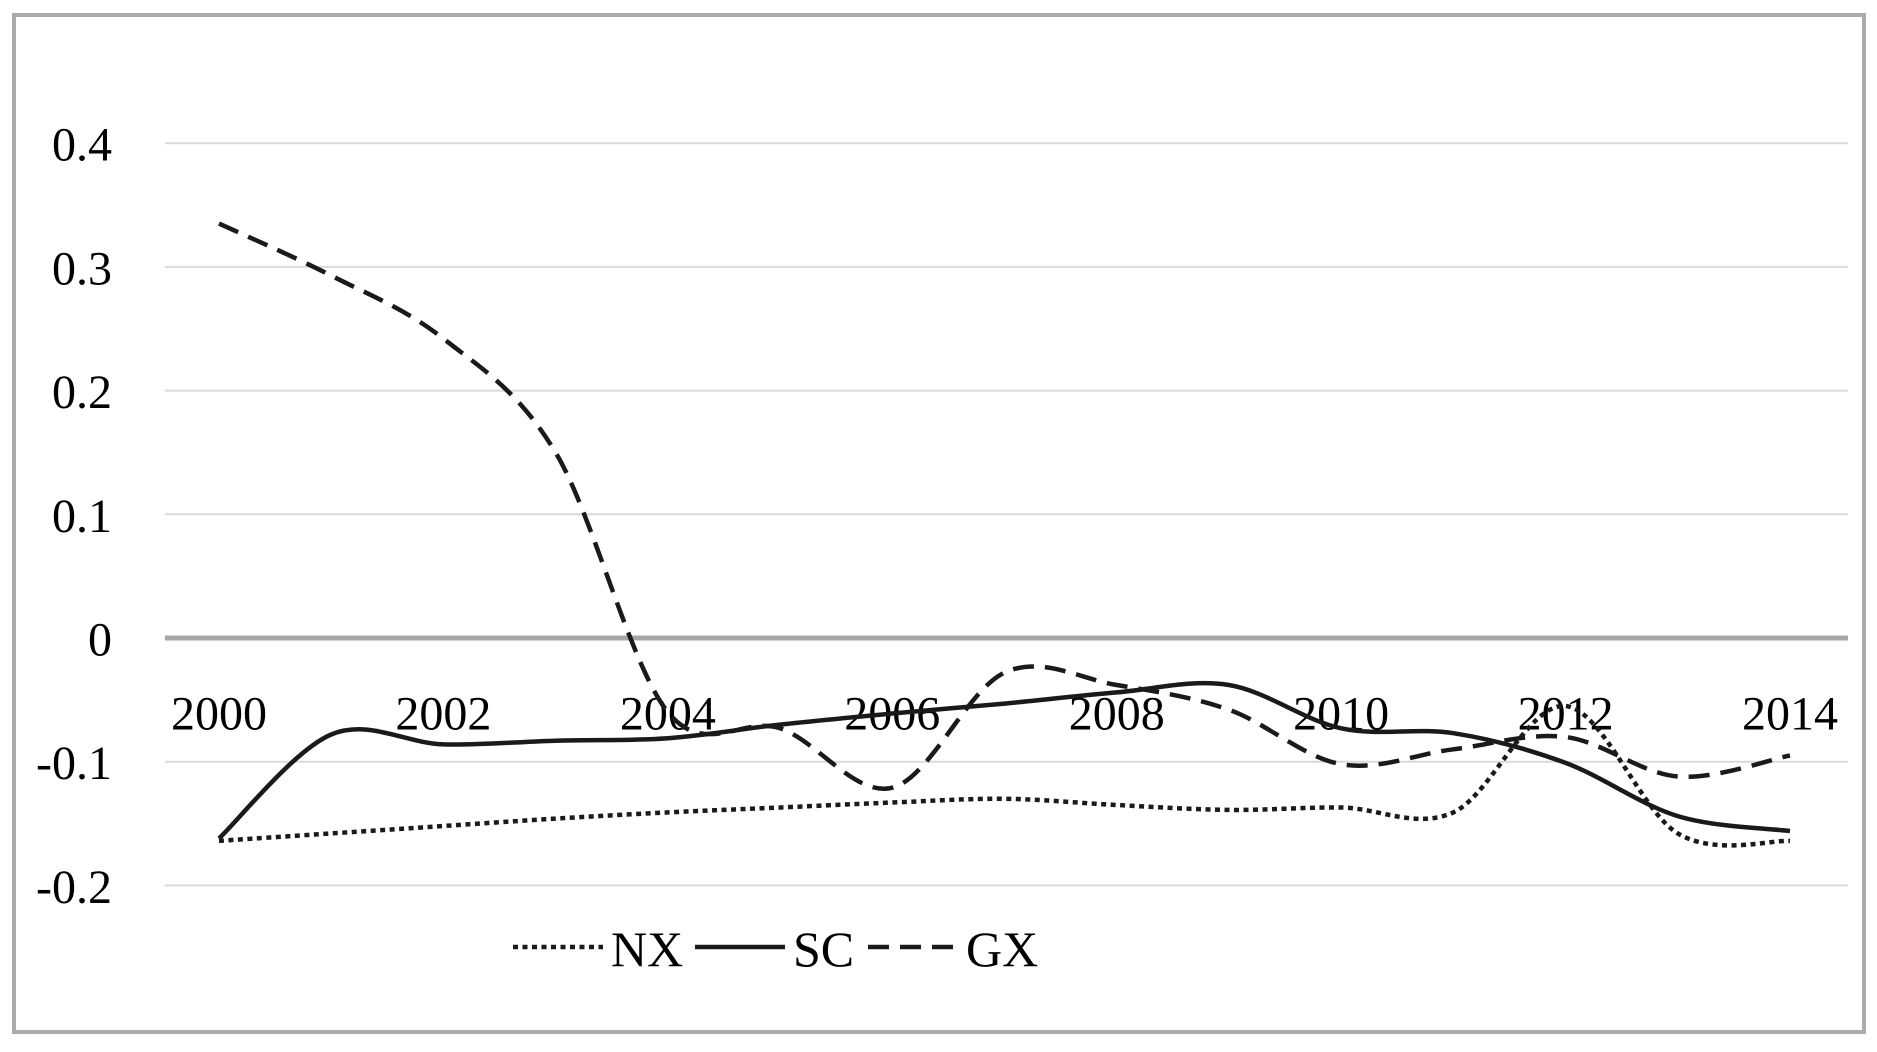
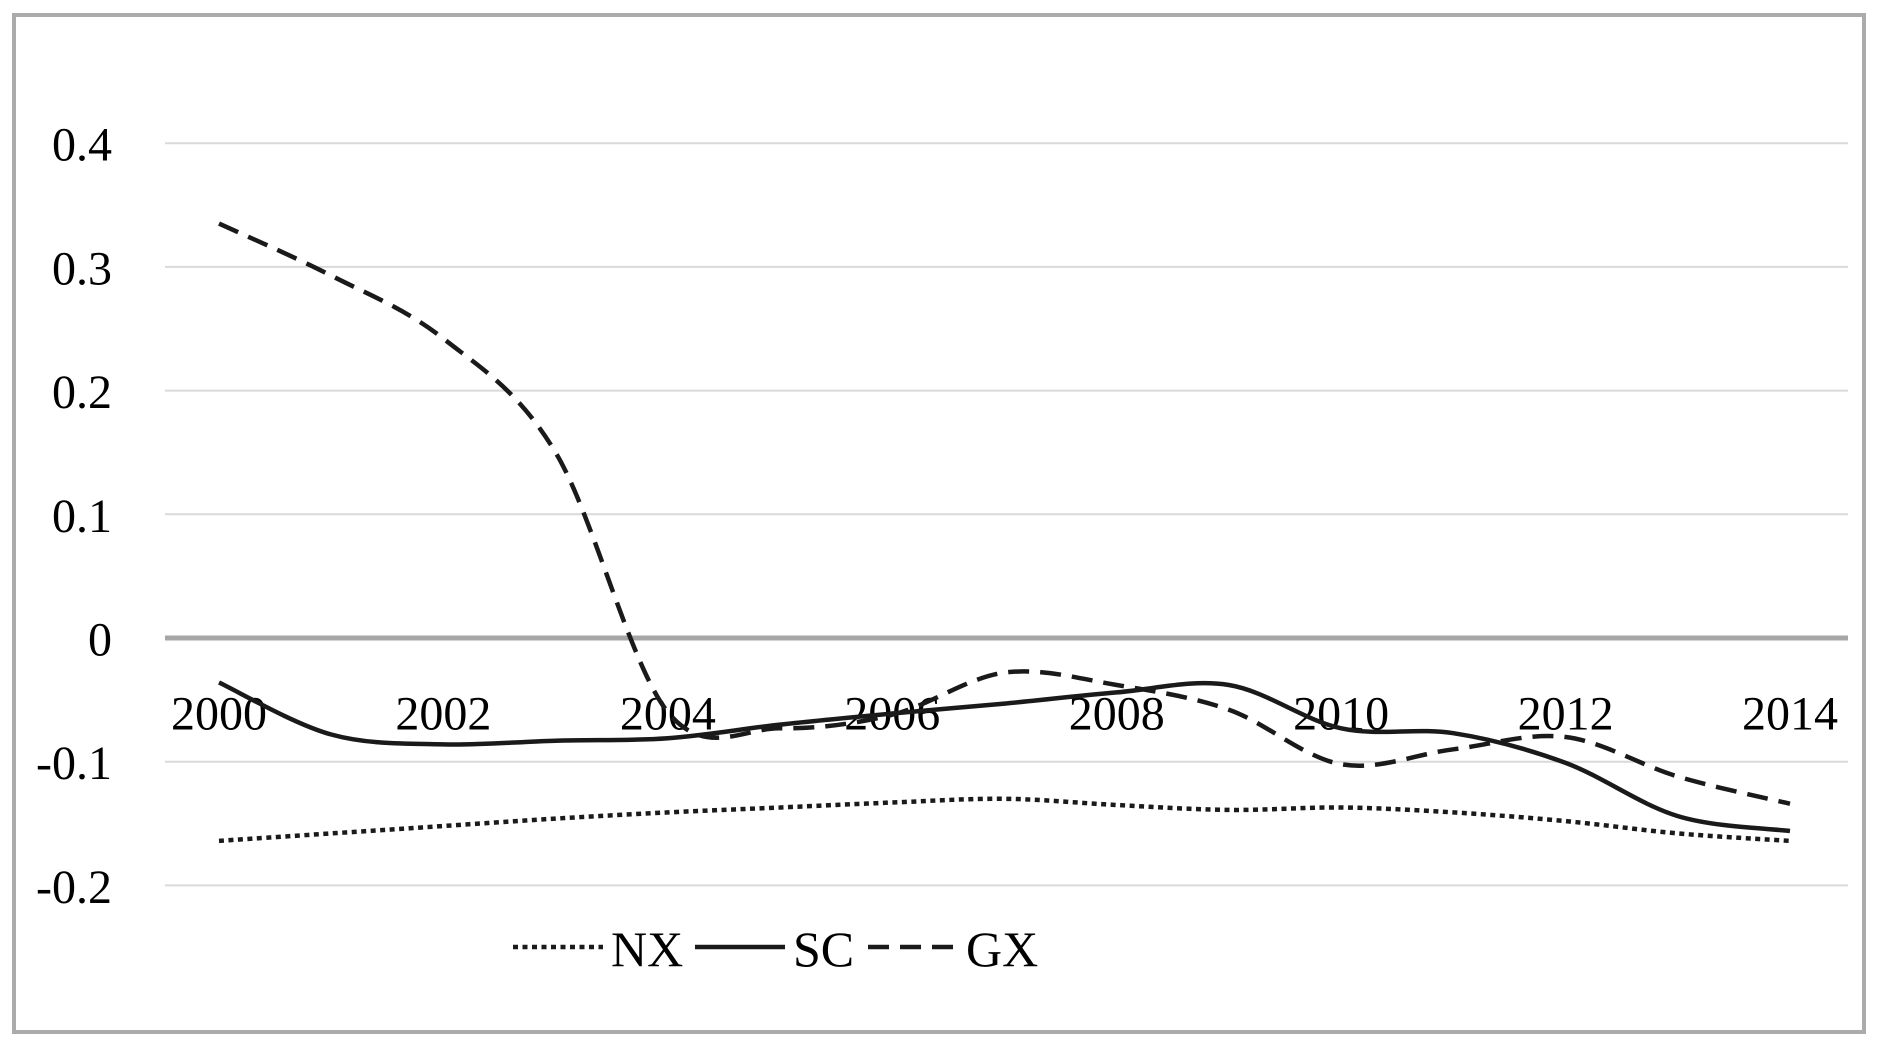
SC/2000: -0.162 -> -0.036
GX/2006: -0.121 -> -0.062
NX/2012: -0.055 -> -0.148
GX/2014: -0.095 -> -0.134
